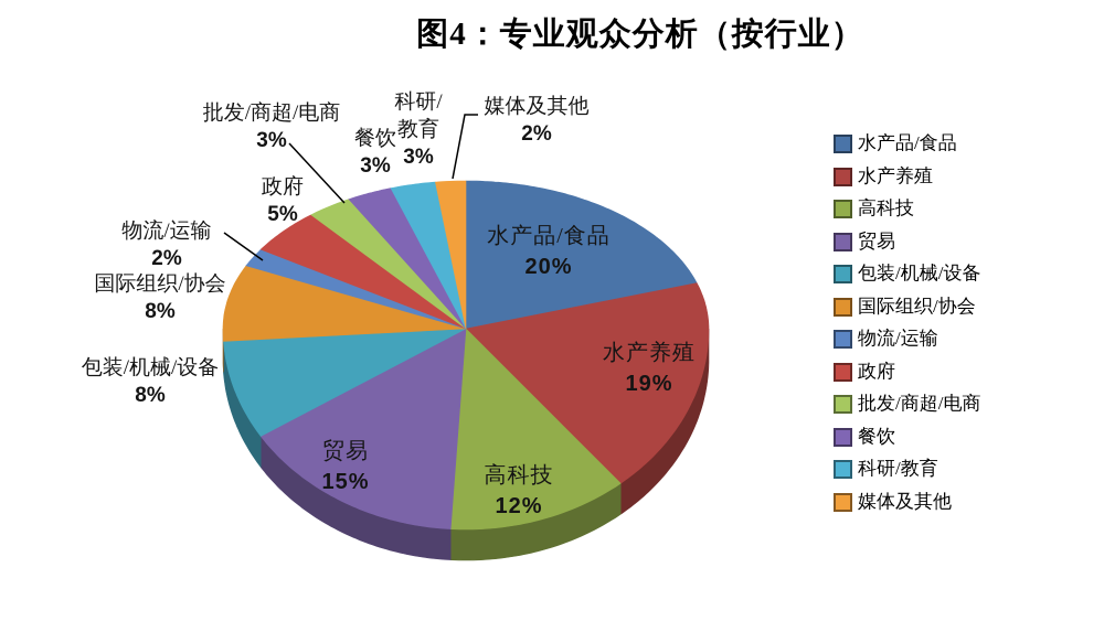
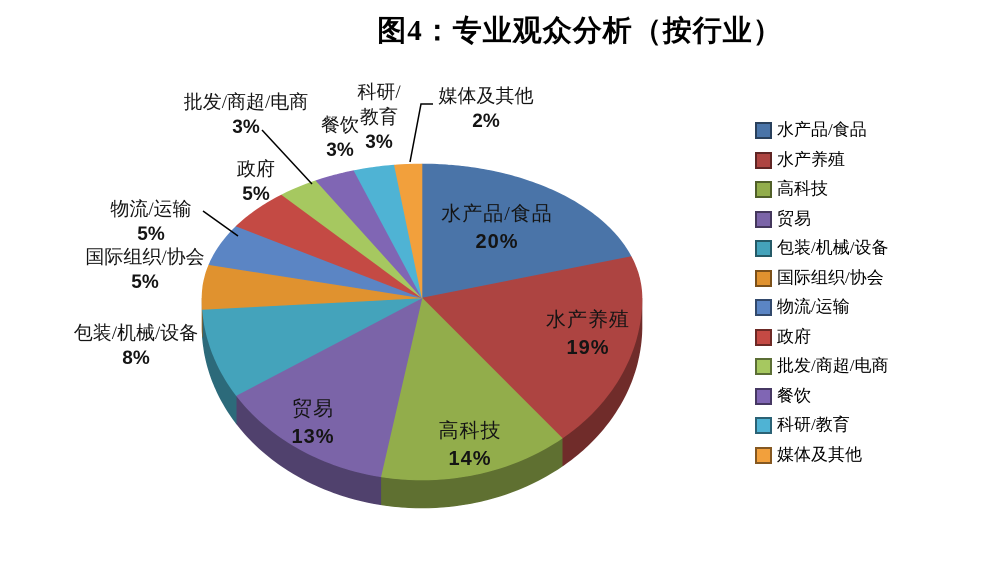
高科技: 12% -> 14%
贸易: 15% -> 13%
国际组织/协会: 8% -> 5%
物流/运输: 2% -> 5%
